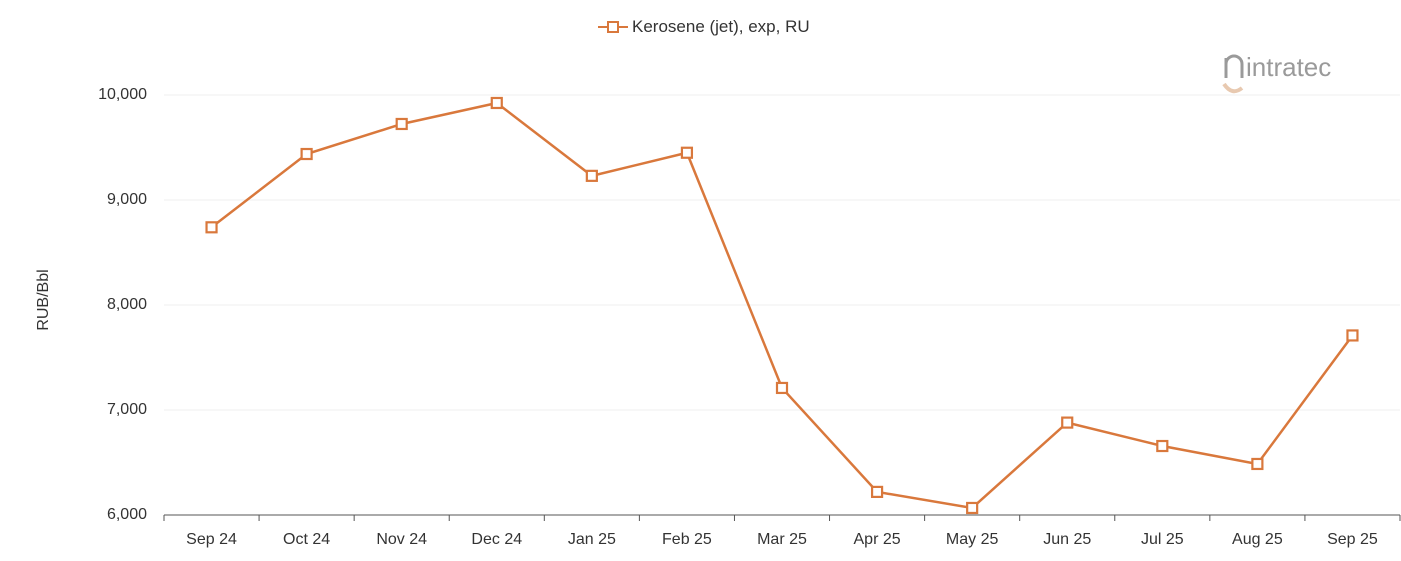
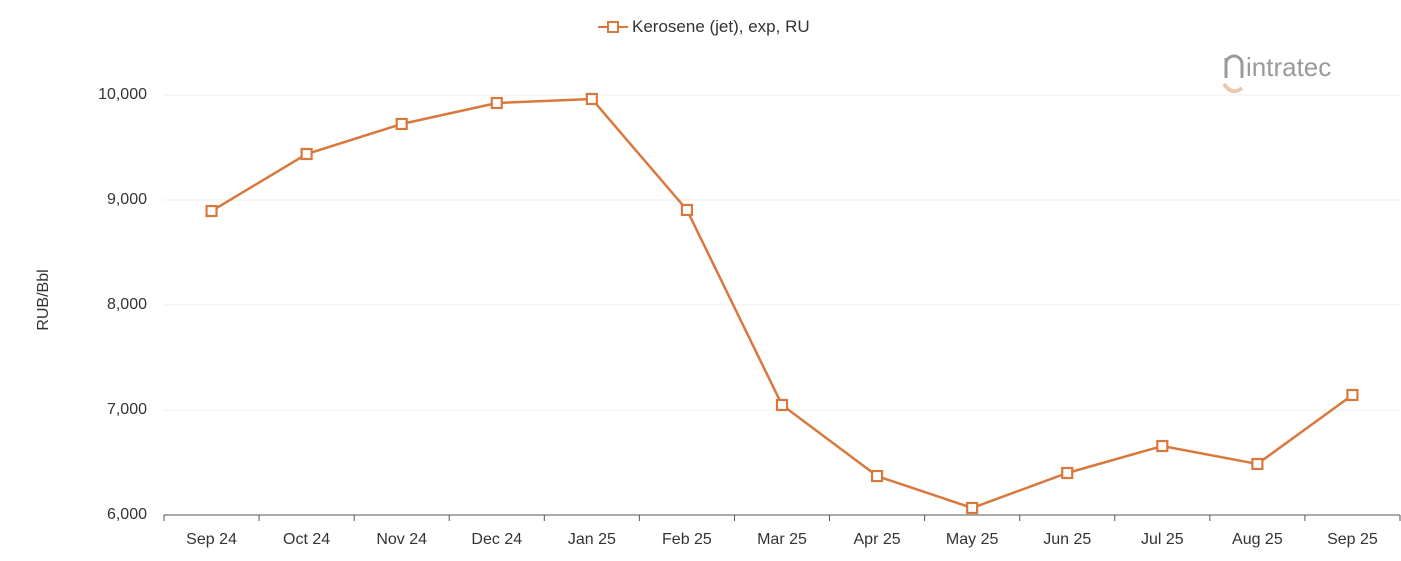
Sep 24: 8740 -> 8900
Jan 25: 9230 -> 9960
Feb 25: 9450 -> 8900
Mar 25: 7210 -> 7050
Apr 25: 6220 -> 6370
Jun 25: 6880 -> 6400
Sep 25: 7710 -> 7140
